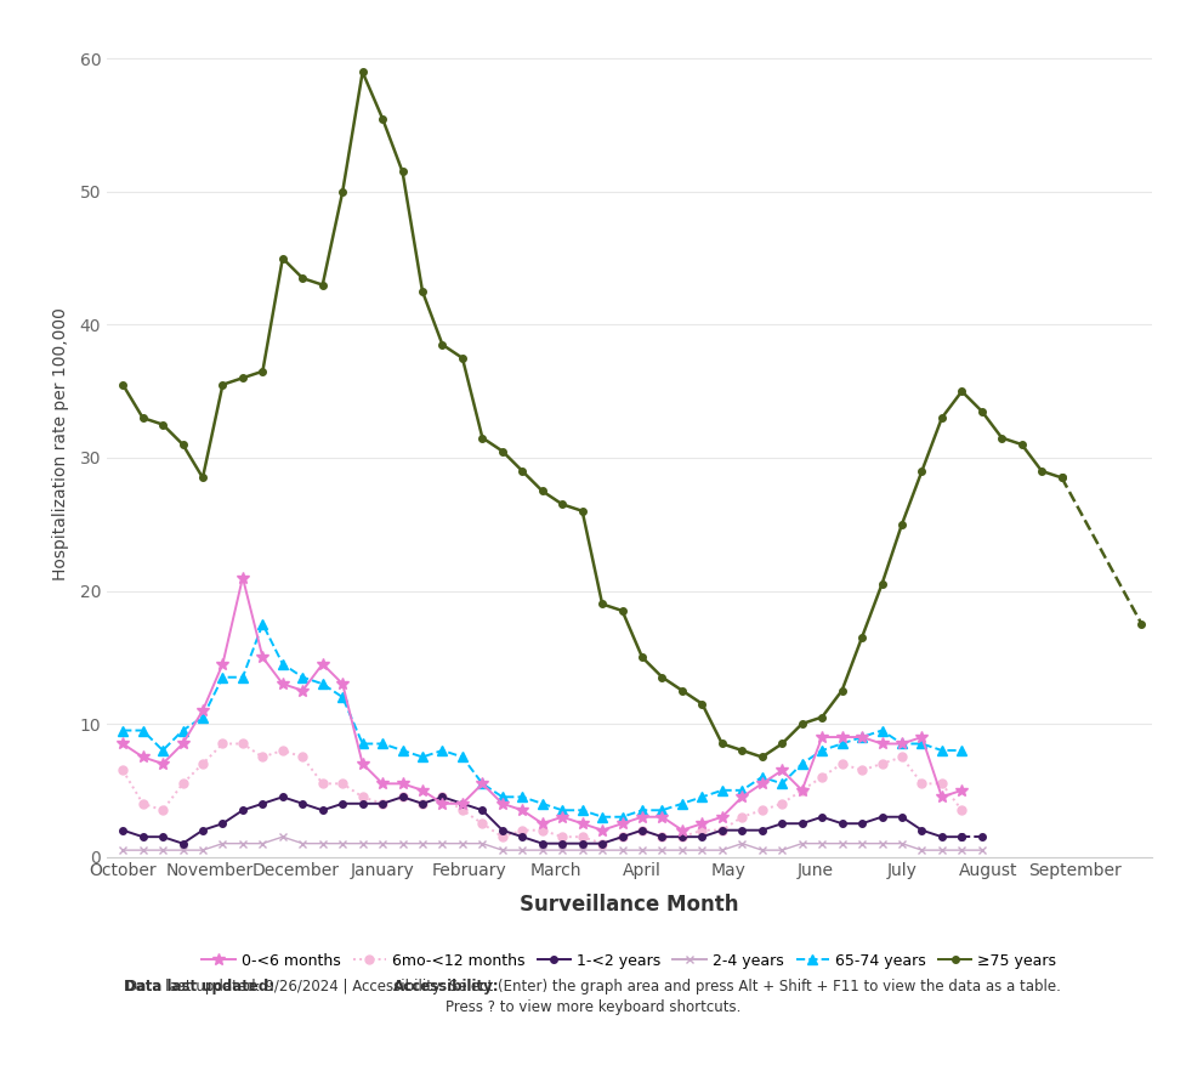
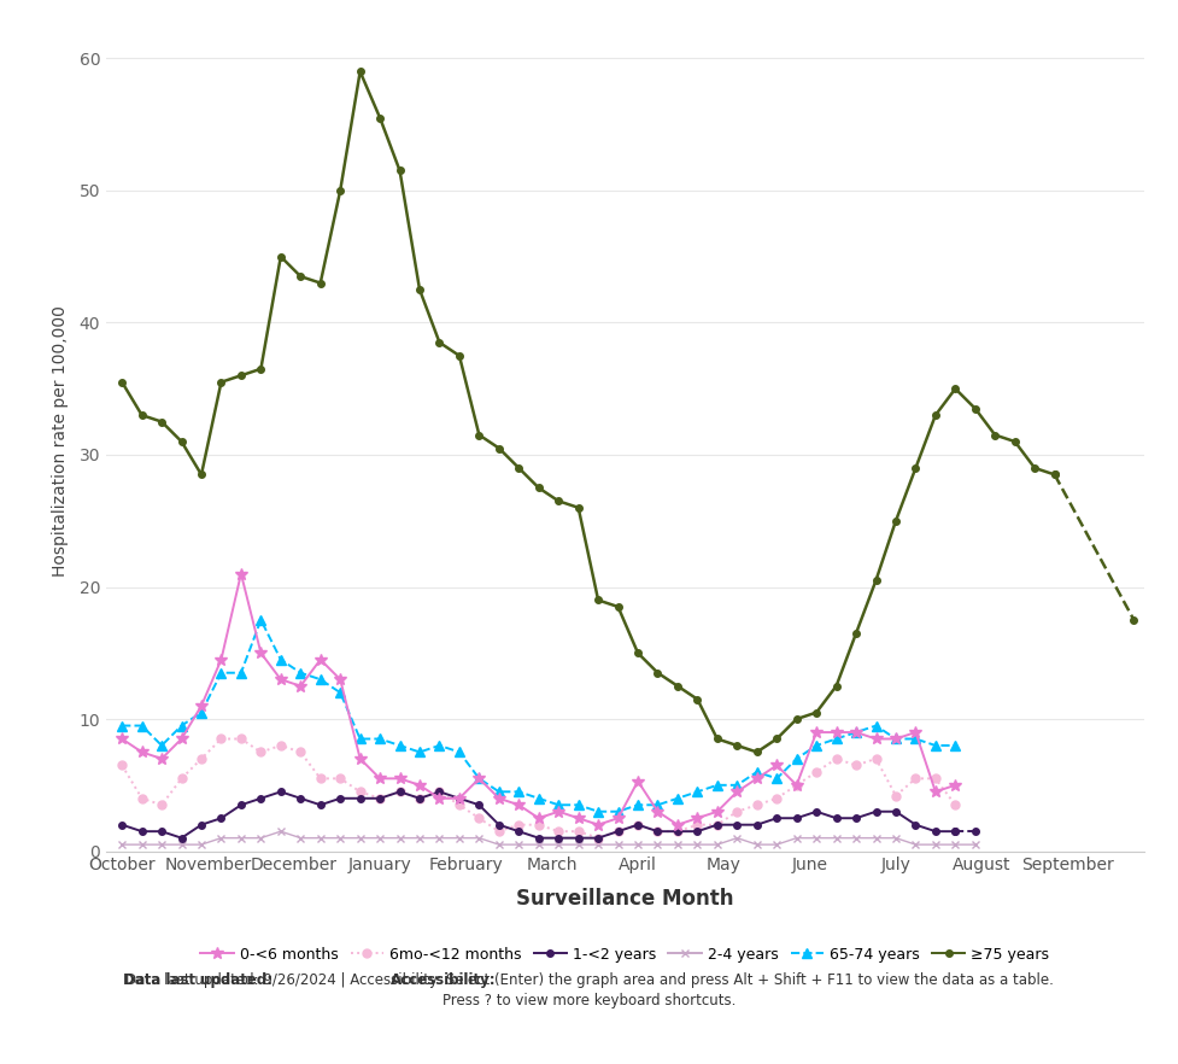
0-<6 months/April: 3.0 -> 5.3
6mo-<12 months/July: 7.5 -> 4.2
